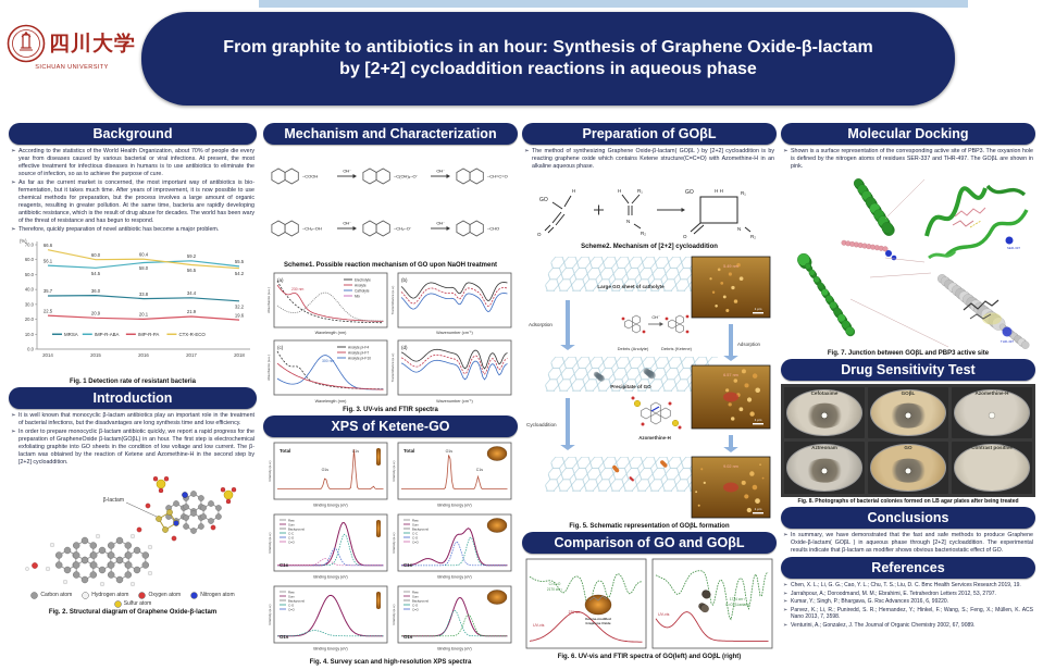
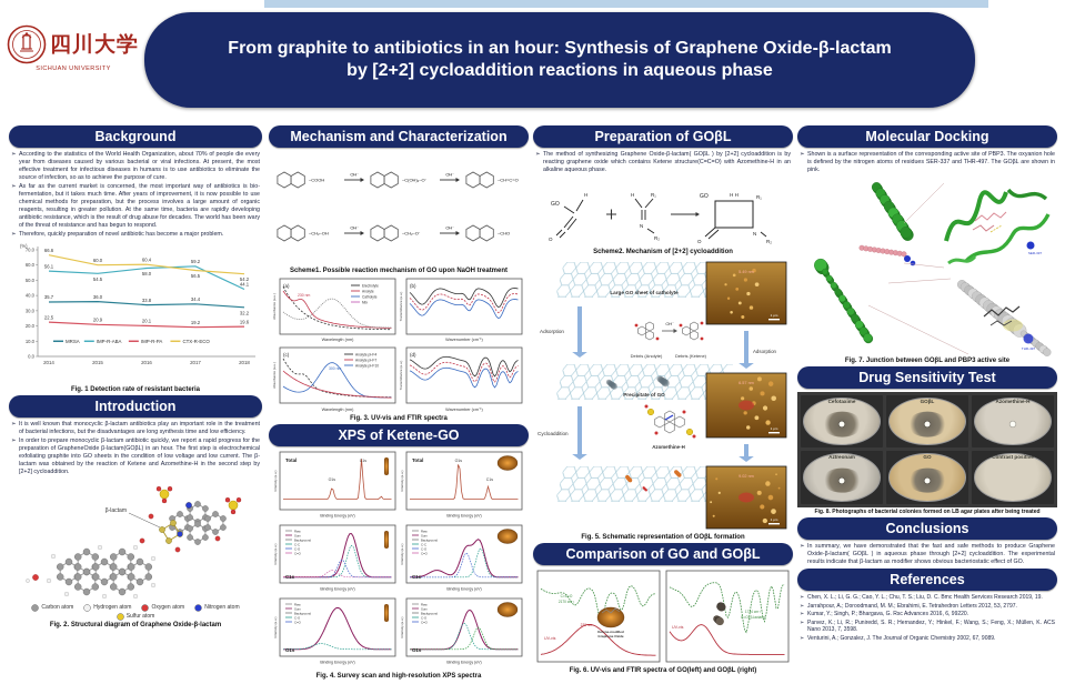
IMP-R-PA/2017: 21.9 -> 19.2
IMP-R-ABA/2018: 55.5 -> 44.1
